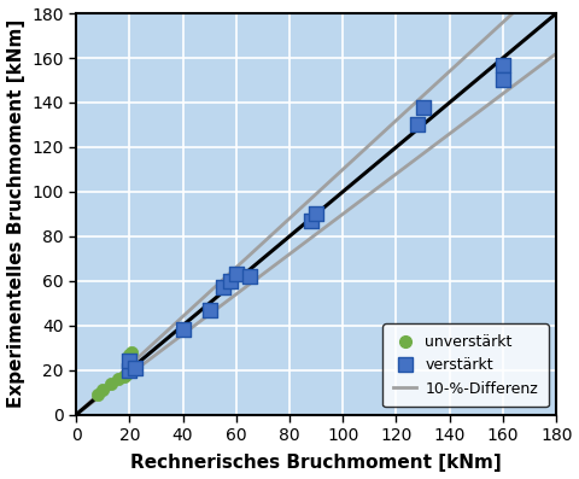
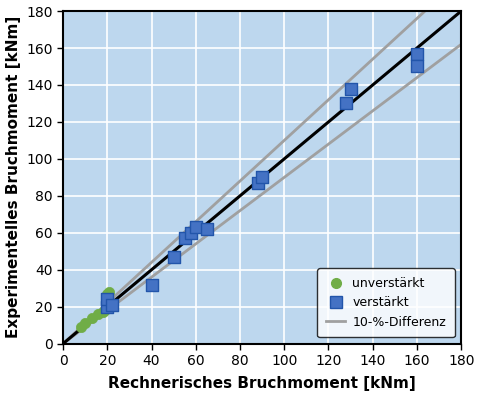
verstärkt/40: 38 -> 32
